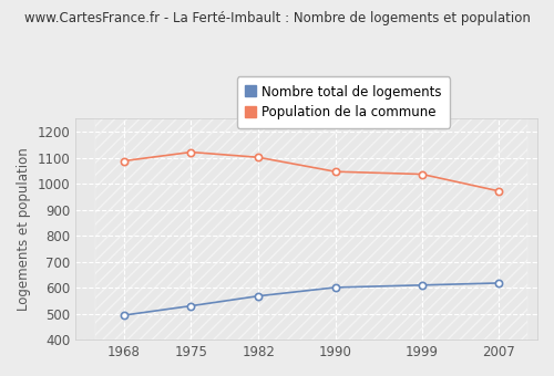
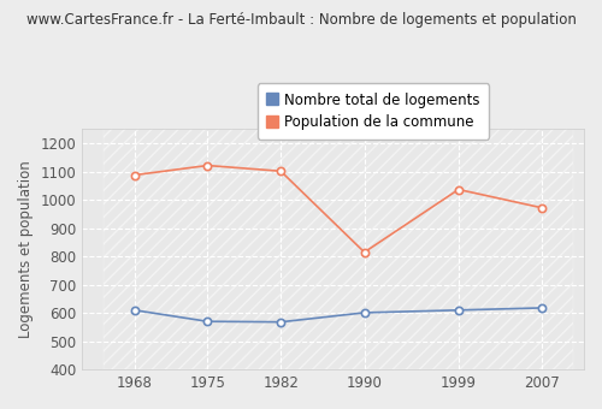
Nombre total de logements/1968: 494 -> 610
Nombre total de logements/1975: 530 -> 570
Population de la commune/1990: 1047 -> 815
